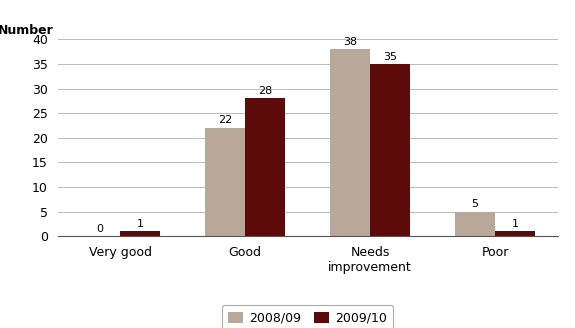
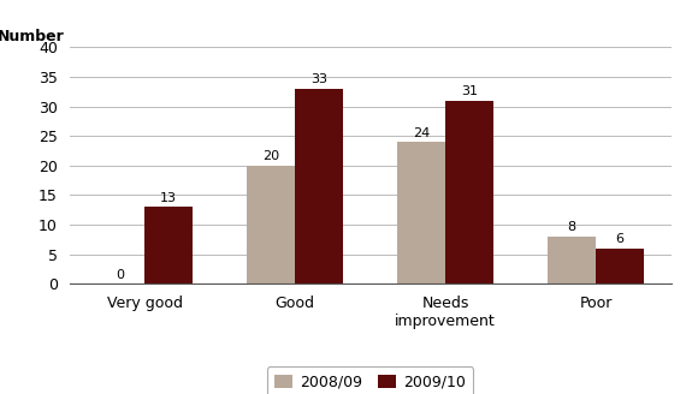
2009/10/Very good: 1 -> 13
2008/09/Good: 22 -> 20
2009/10/Good: 28 -> 33
2008/09/Needs improvement: 38 -> 24
2009/10/Needs improvement: 35 -> 31
2008/09/Poor: 5 -> 8
2009/10/Poor: 1 -> 6
